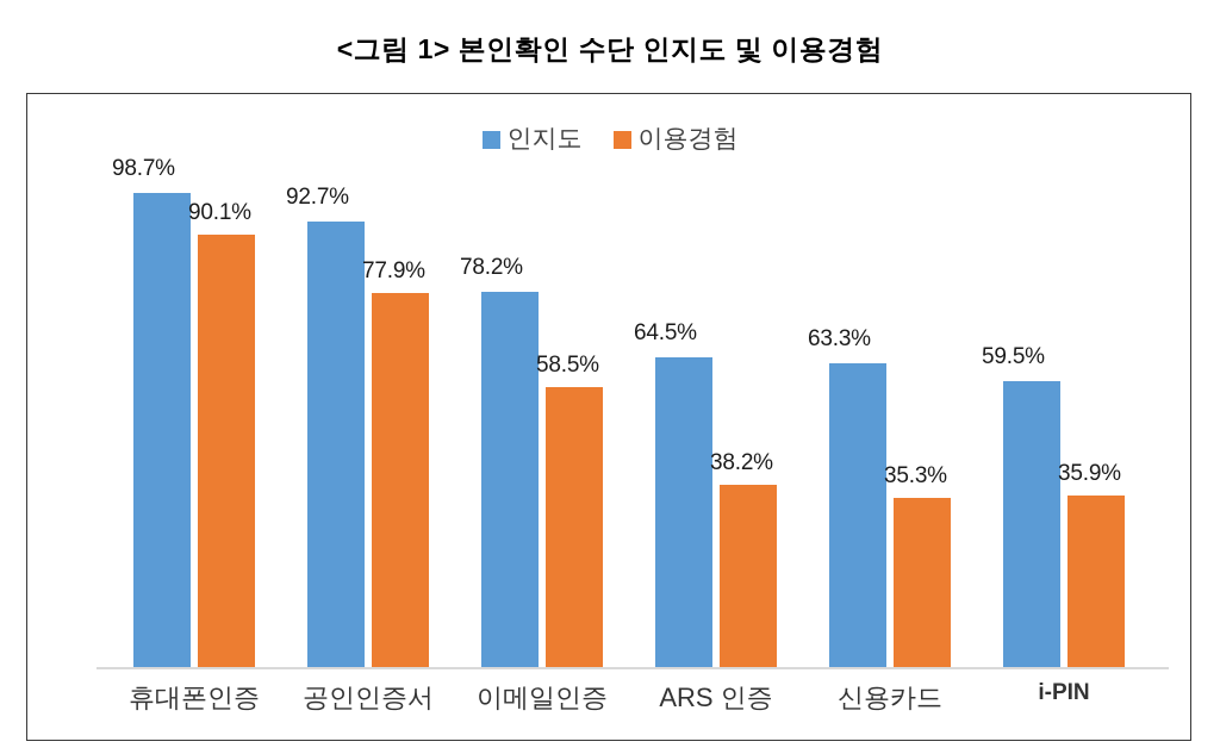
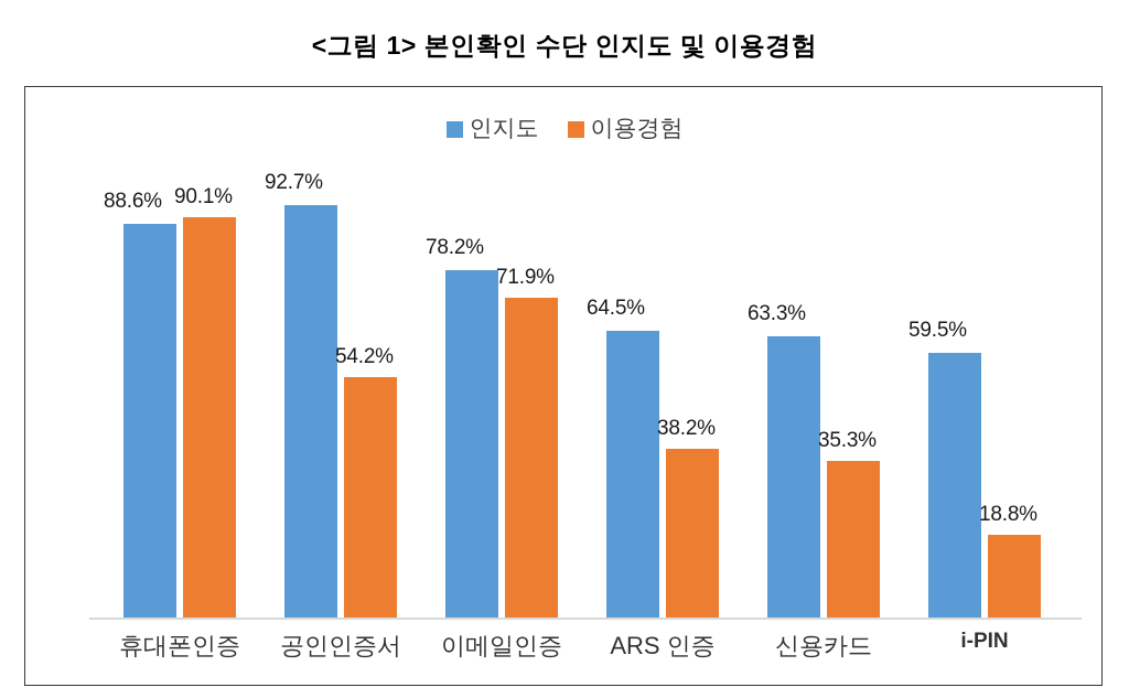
인지도/휴대폰인증: 98.7% -> 88.6%
이용경험/공인인증서: 77.9% -> 54.2%
이용경험/이메일인증: 58.5% -> 71.9%
이용경험/i-PIN: 35.9% -> 18.8%
